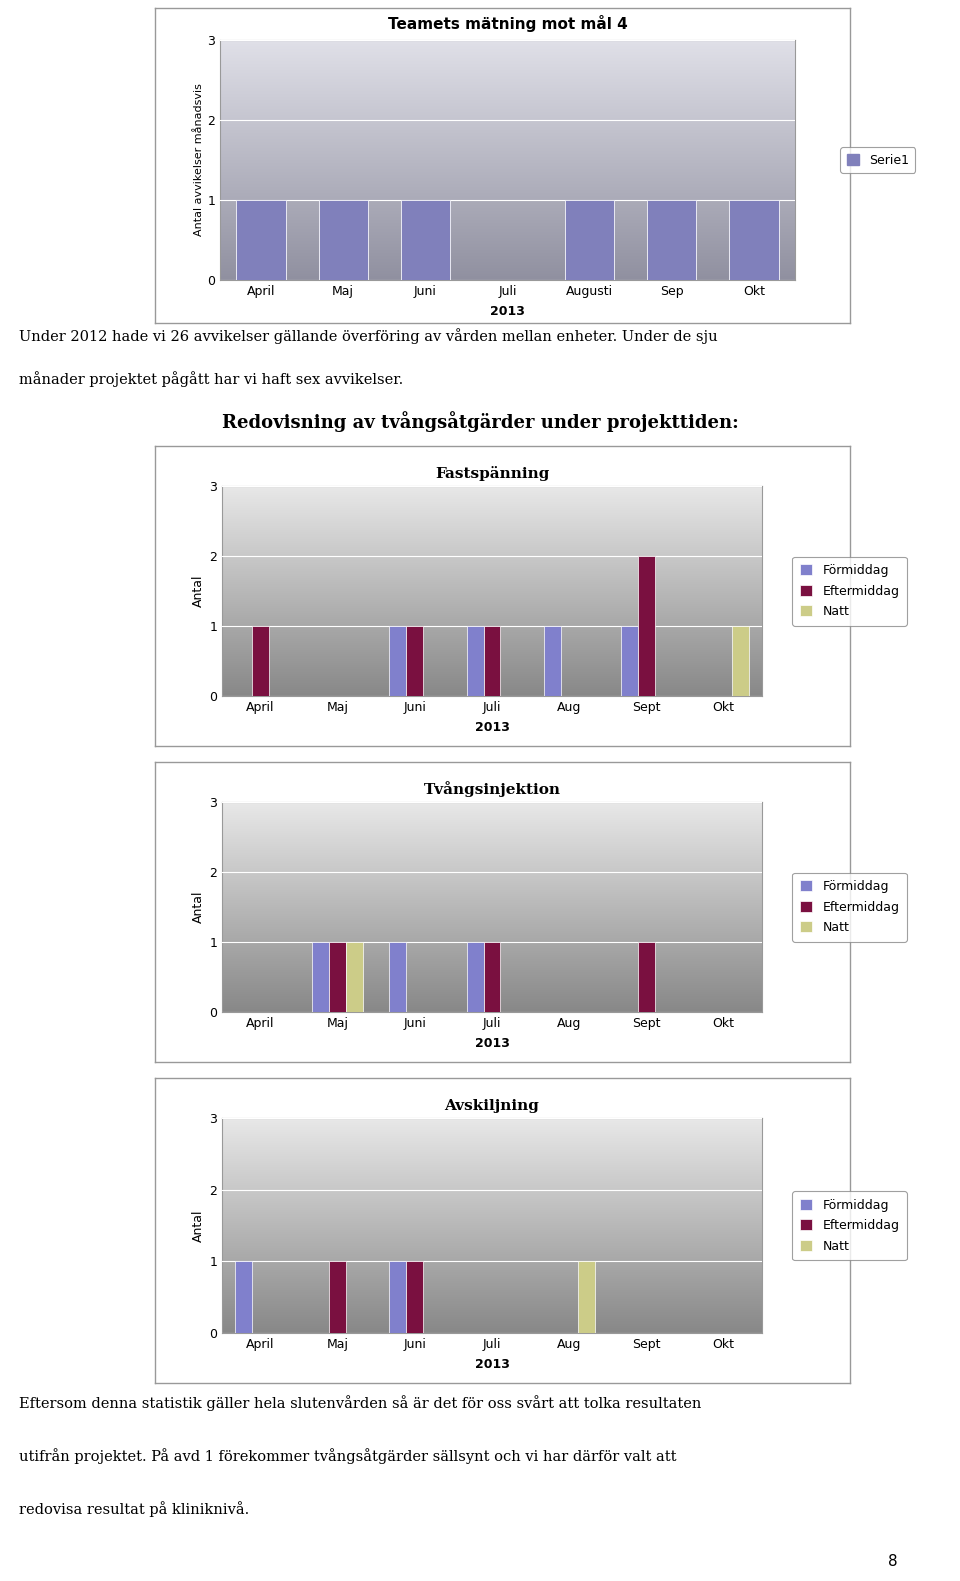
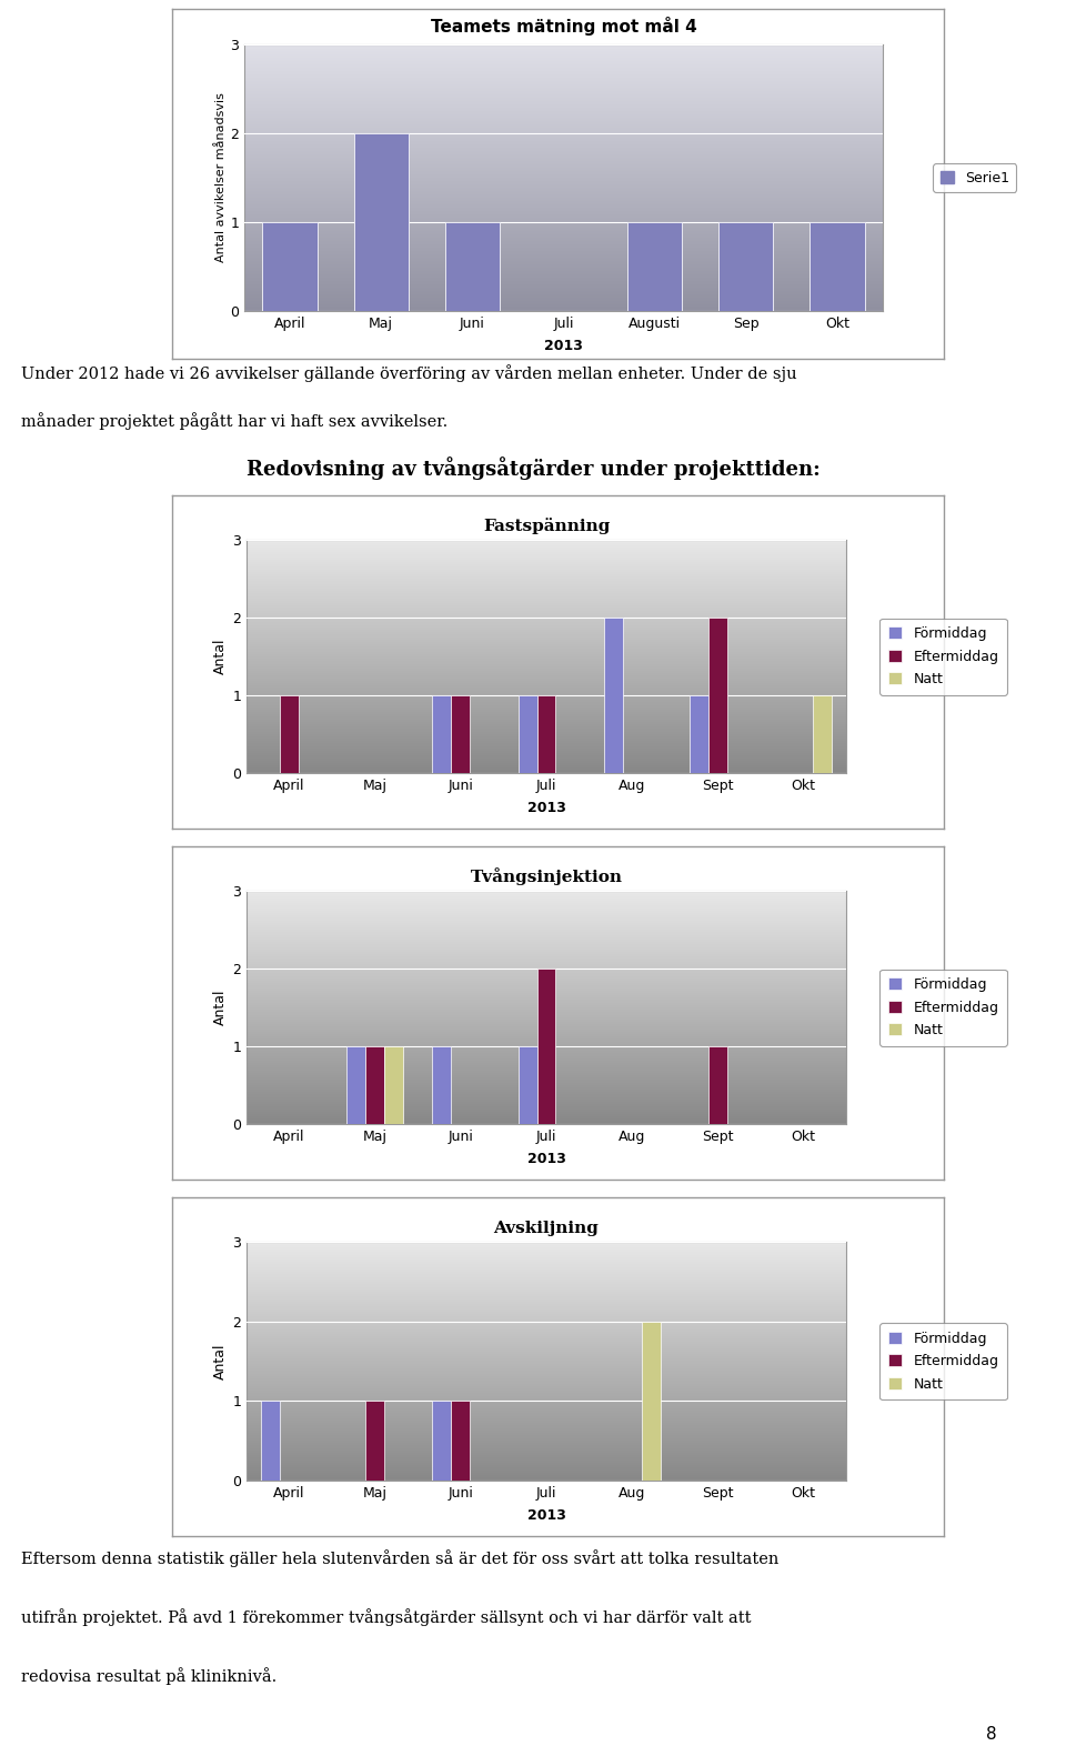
Teamets mätning mot mål 4/Maj: 1 -> 2
Fastspänning/Förmiddag/Aug: 1 -> 2
Tvångsinjektion/Eftermiddag/Juli: 1 -> 2
Avskiljning/Natt/Aug: 1 -> 2
